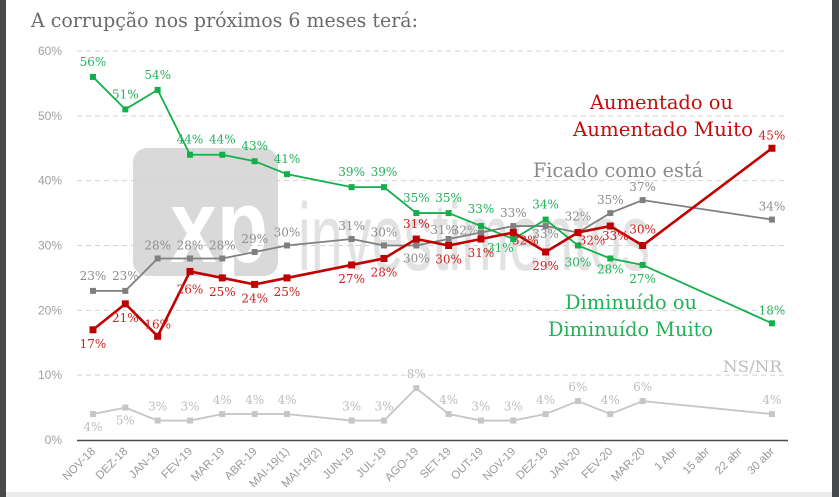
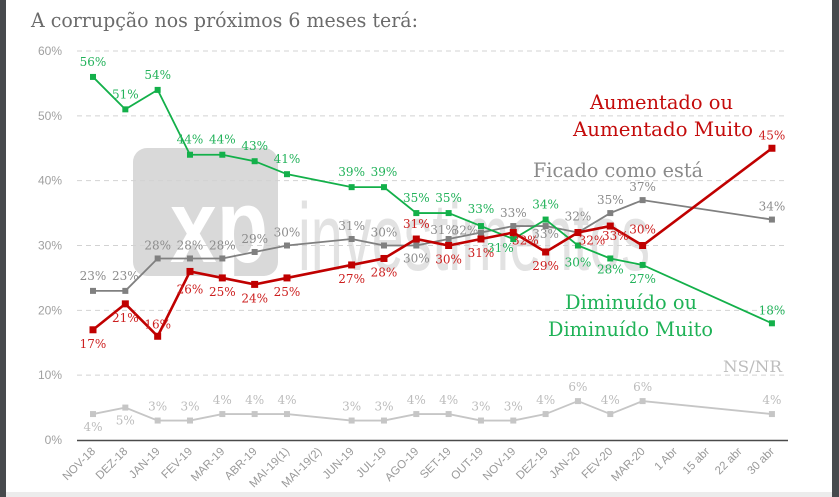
NS/NR/AGO-19: 8% -> 4%
